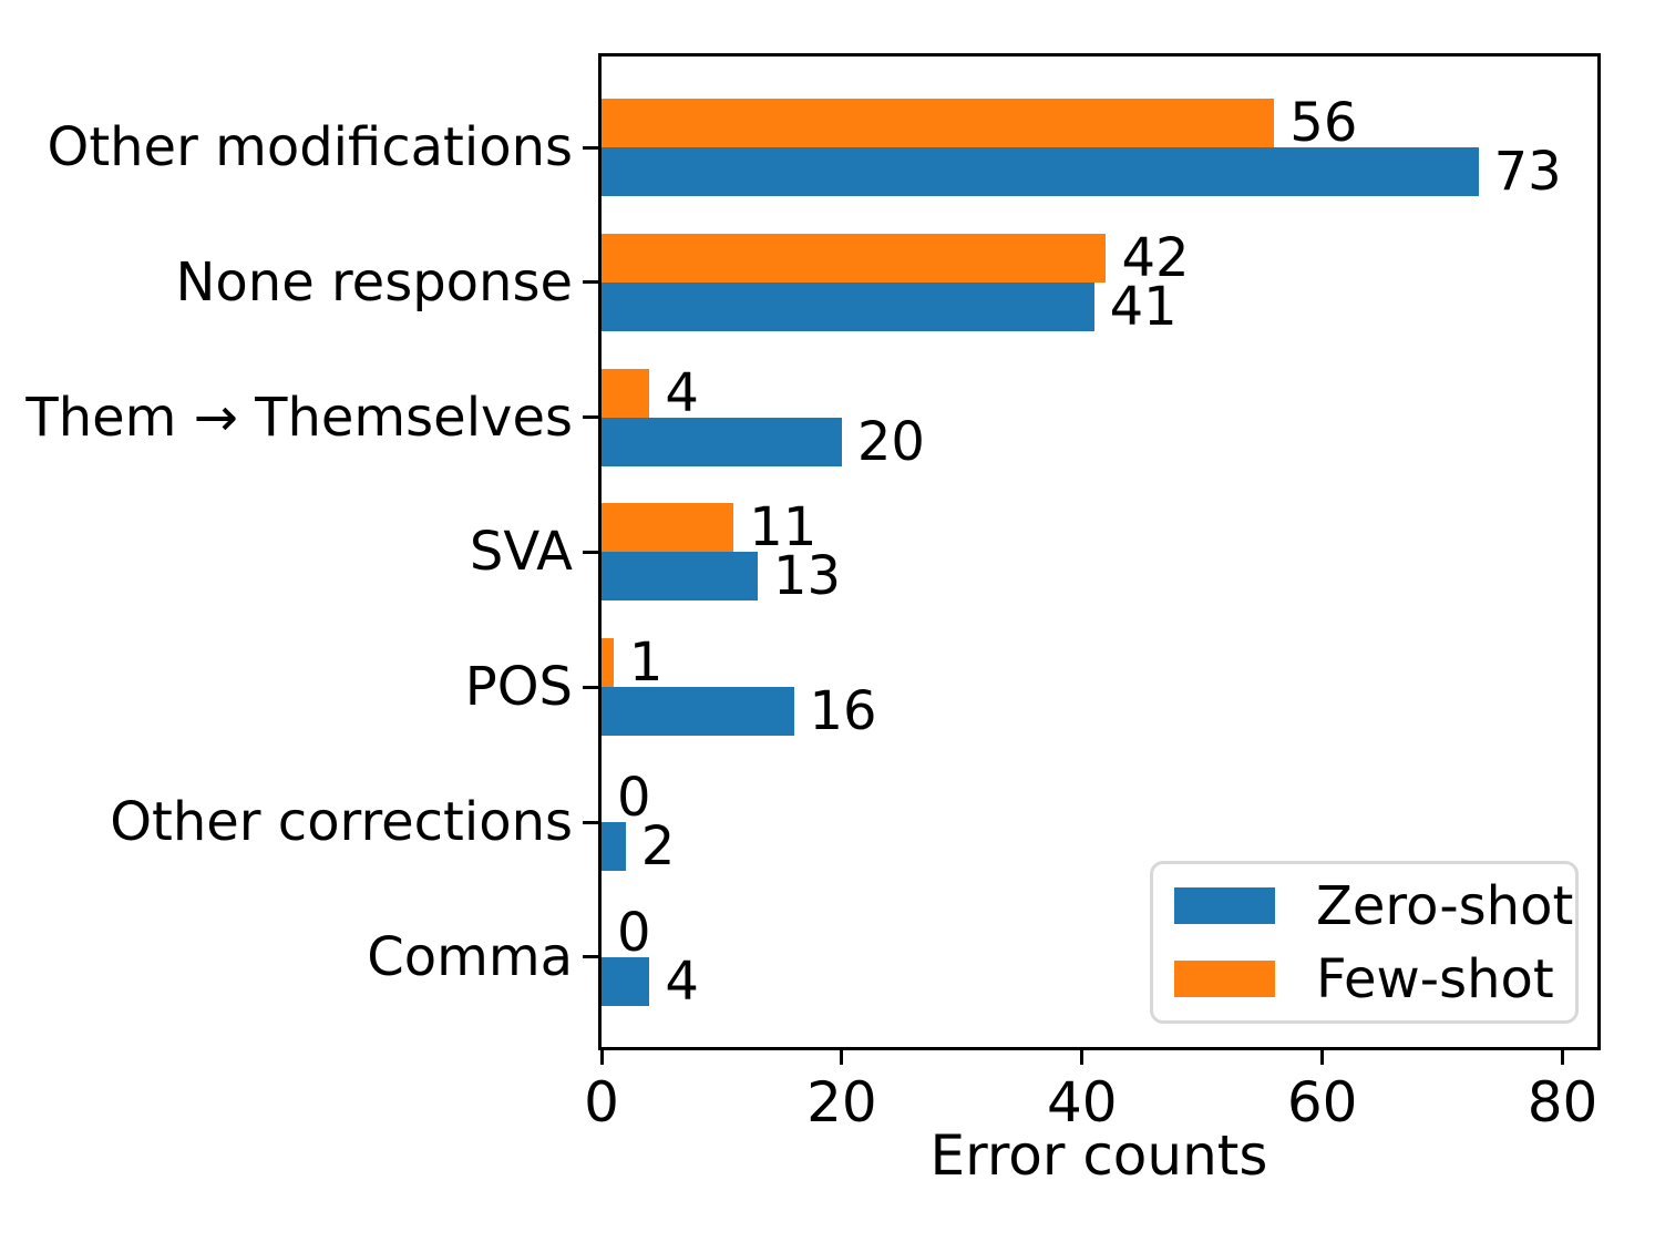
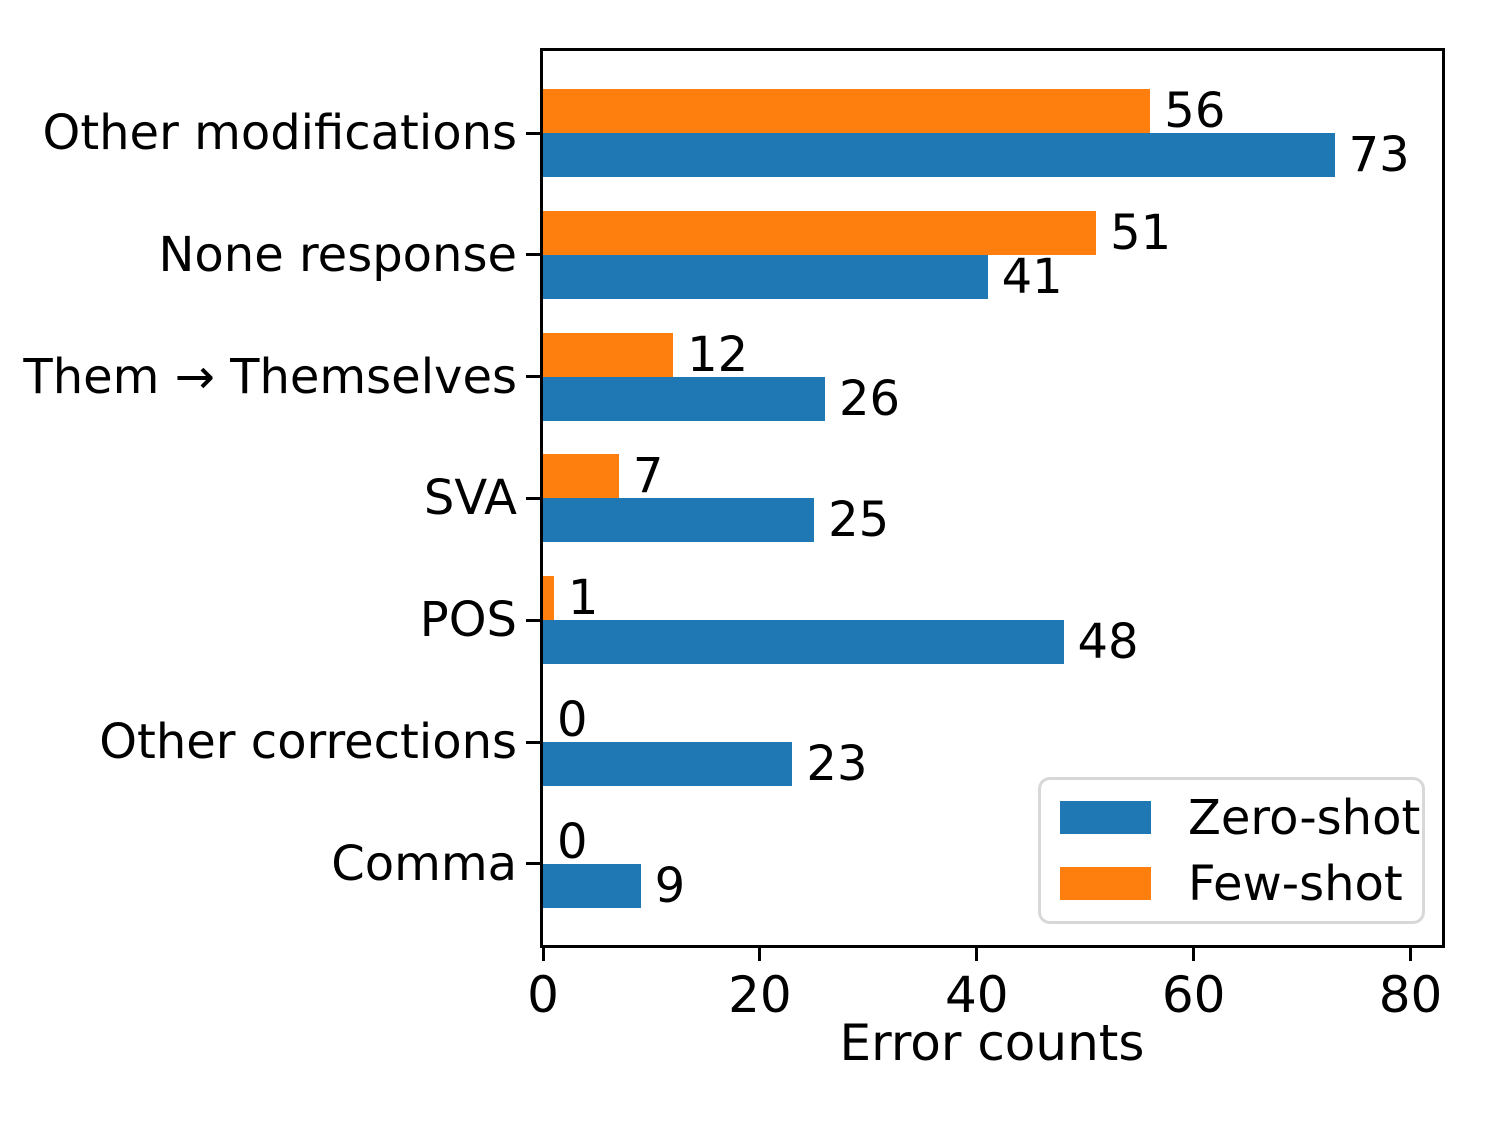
Few-shot/None response: 42 -> 51
Zero-shot/Them → Themselves: 20 -> 26
Few-shot/Them → Themselves: 4 -> 12
Zero-shot/SVA: 13 -> 25
Few-shot/SVA: 11 -> 7
Zero-shot/POS: 16 -> 48
Zero-shot/Other corrections: 2 -> 23
Zero-shot/Comma: 4 -> 9
